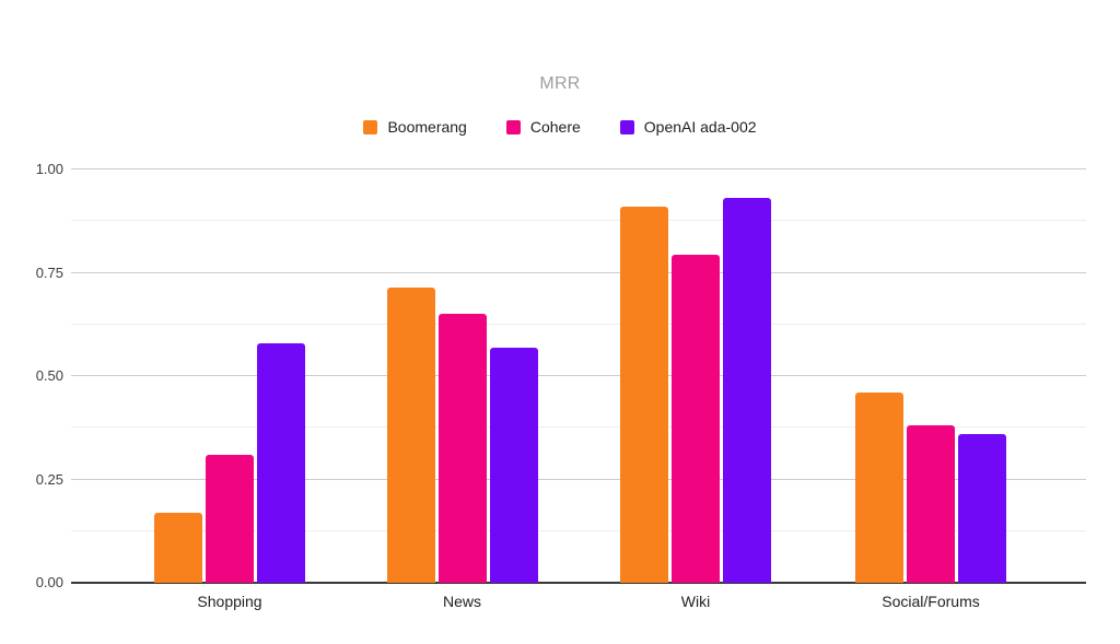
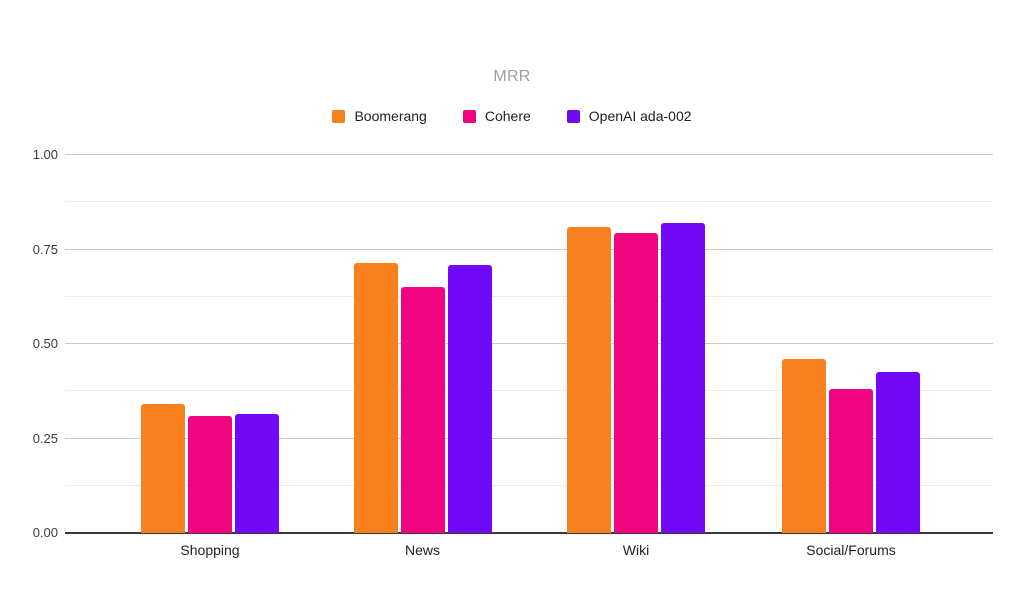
Boomerang/Shopping: 0.17 -> 0.34
OpenAI ada-002/Shopping: 0.58 -> 0.32
OpenAI ada-002/News: 0.57 -> 0.71
Boomerang/Wiki: 0.91 -> 0.81
OpenAI ada-002/Wiki: 0.93 -> 0.82
OpenAI ada-002/Social/Forums: 0.36 -> 0.42
